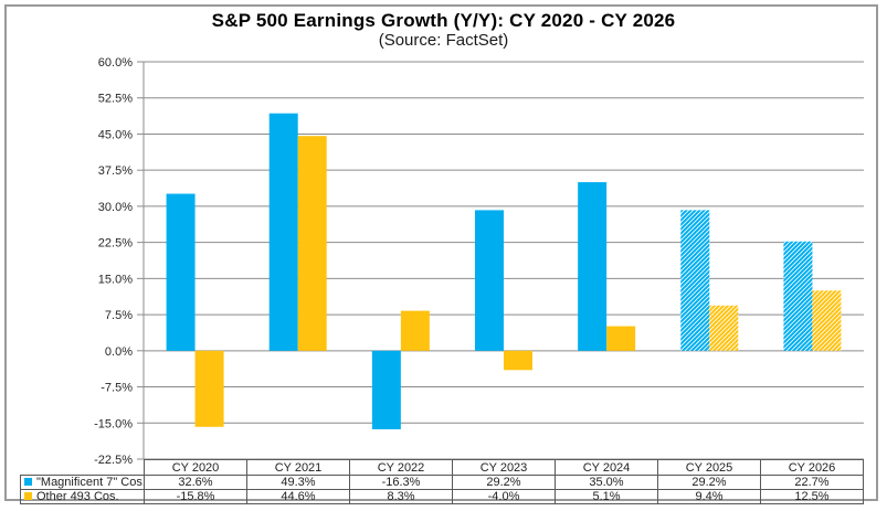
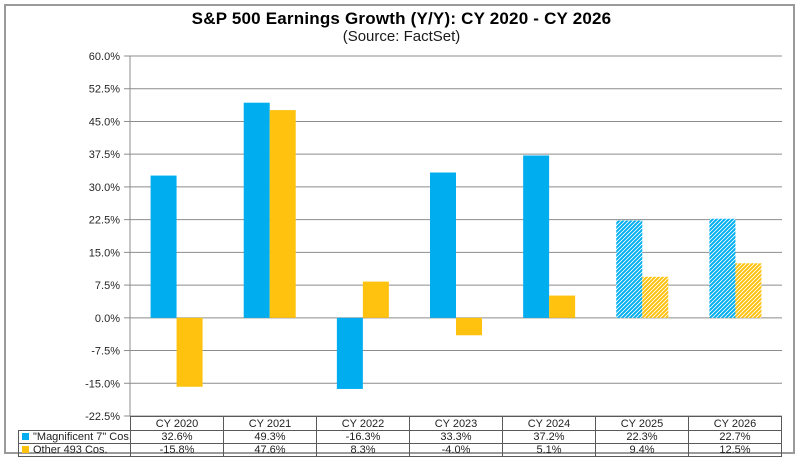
Other 493 Cos./CY 2021: 44.6% -> 47.6%
"Magnificent 7" Cos./CY 2023: 29.2% -> 33.3%
"Magnificent 7" Cos./CY 2024: 35.0% -> 37.2%
"Magnificent 7" Cos./CY 2025: 29.2% -> 22.3%
